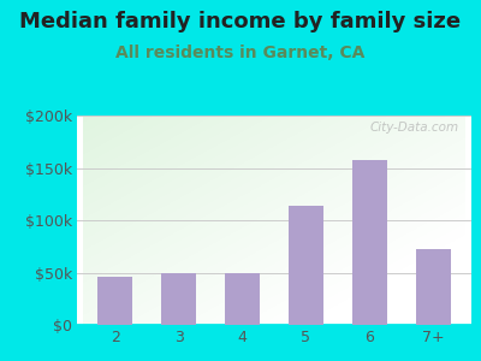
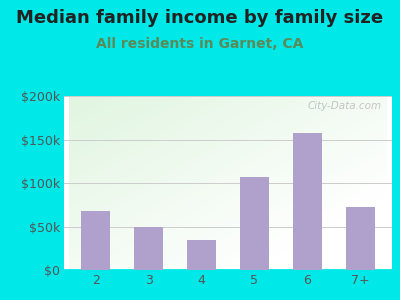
2: $46k -> $68k
4: $50k -> $35k
5: $114k -> $107k
